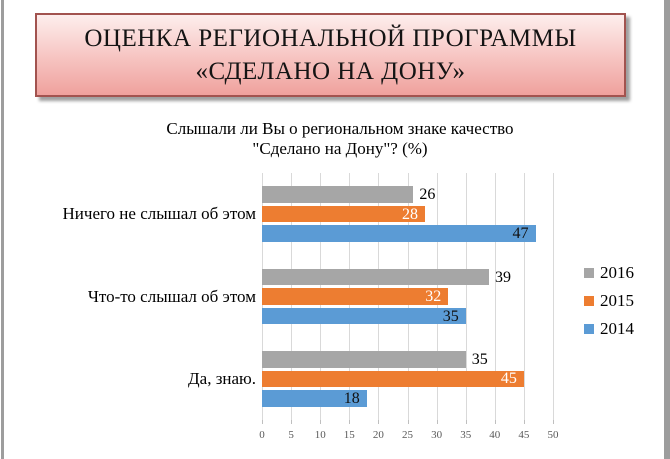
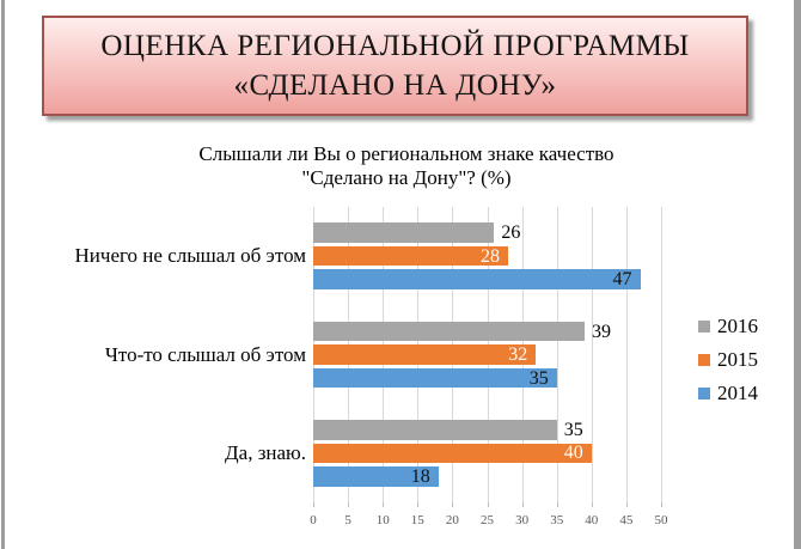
2015/Да, знаю.: 45 -> 40
